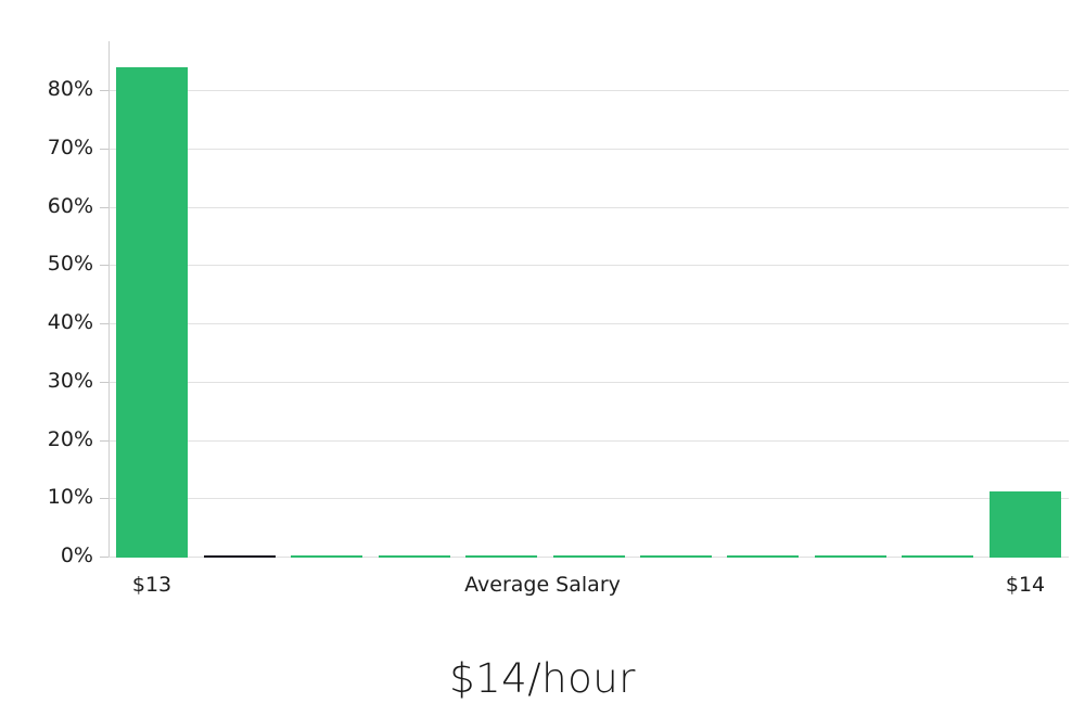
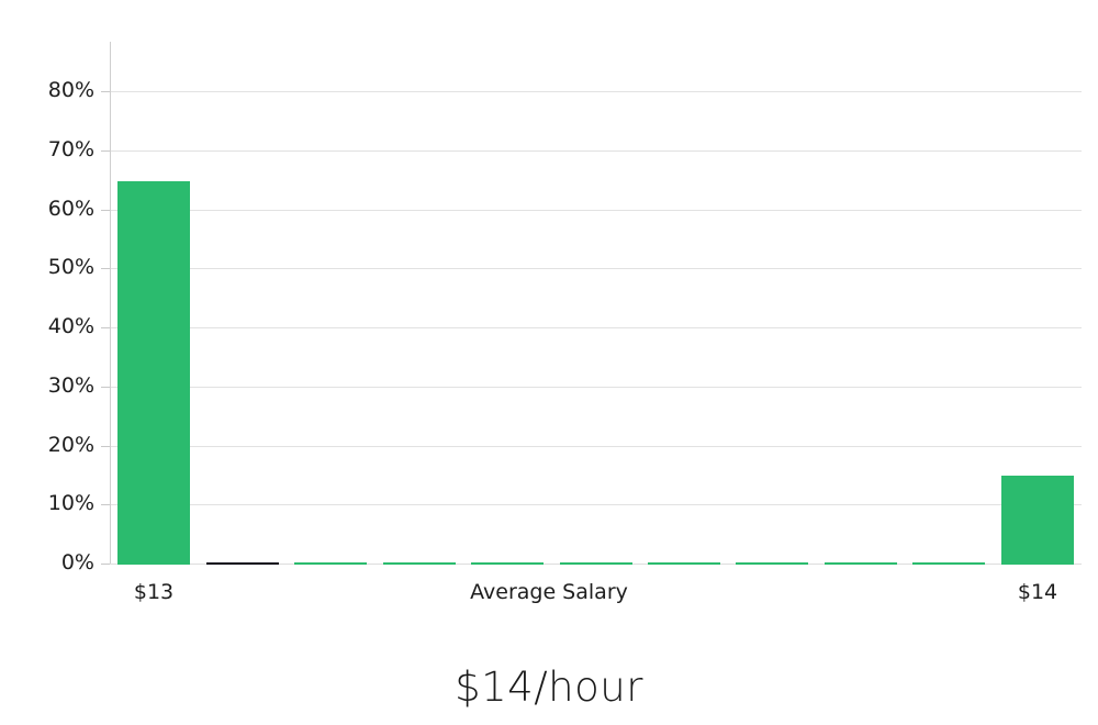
$13: 84% -> 65%
$14: 11% -> 15%
